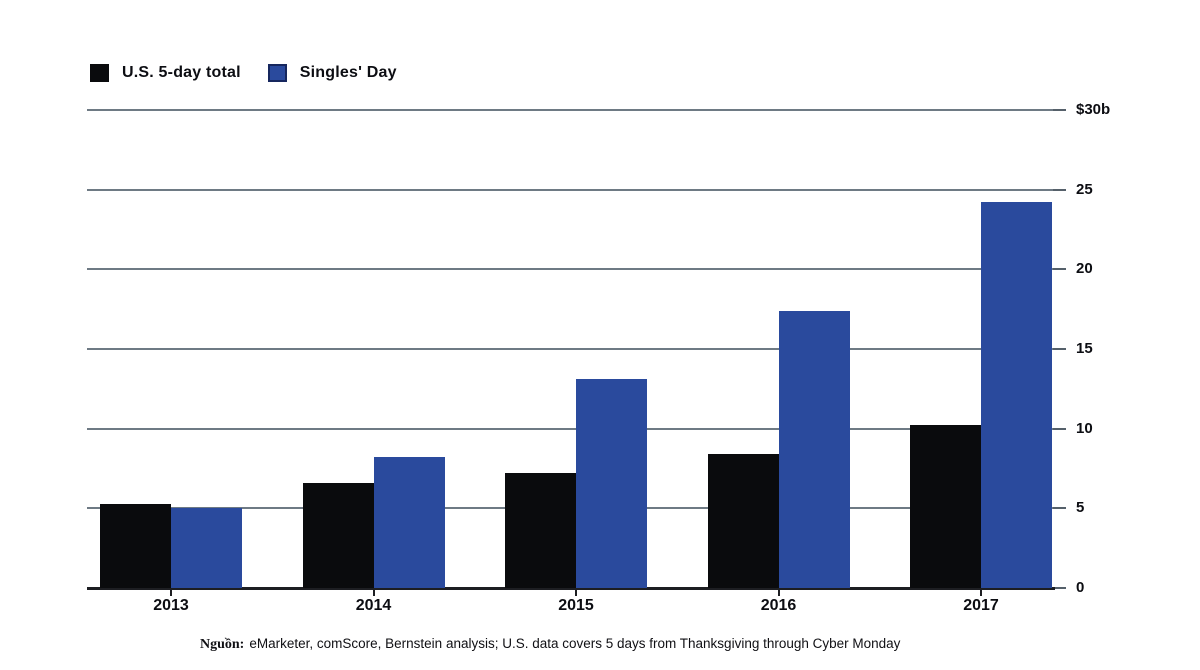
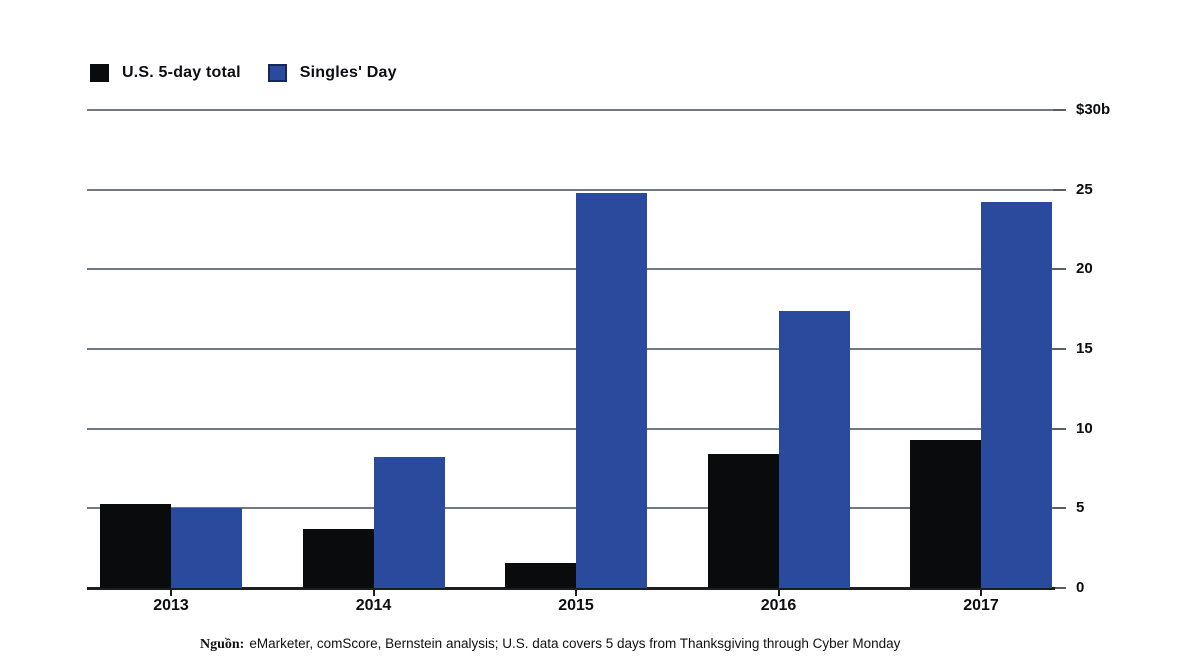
U.S. 5-day total/2014: $6.6b -> $3.7b
U.S. 5-day total/2015: $7.2b -> $1.6b
Singles' Day/2015: $13.1b -> $24.8b
U.S. 5-day total/2017: $10.2b -> $9.3b
